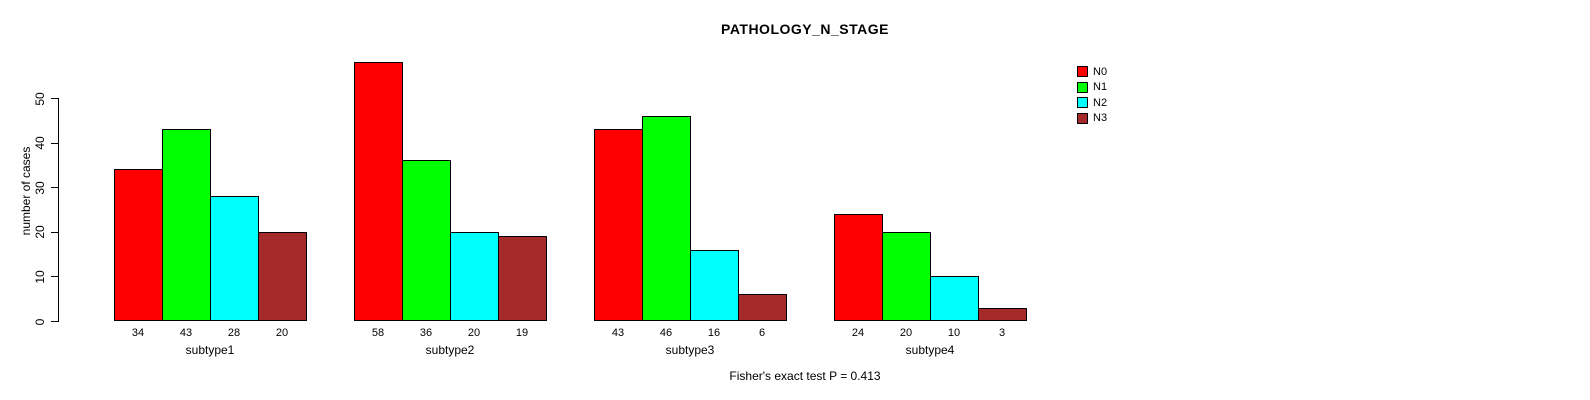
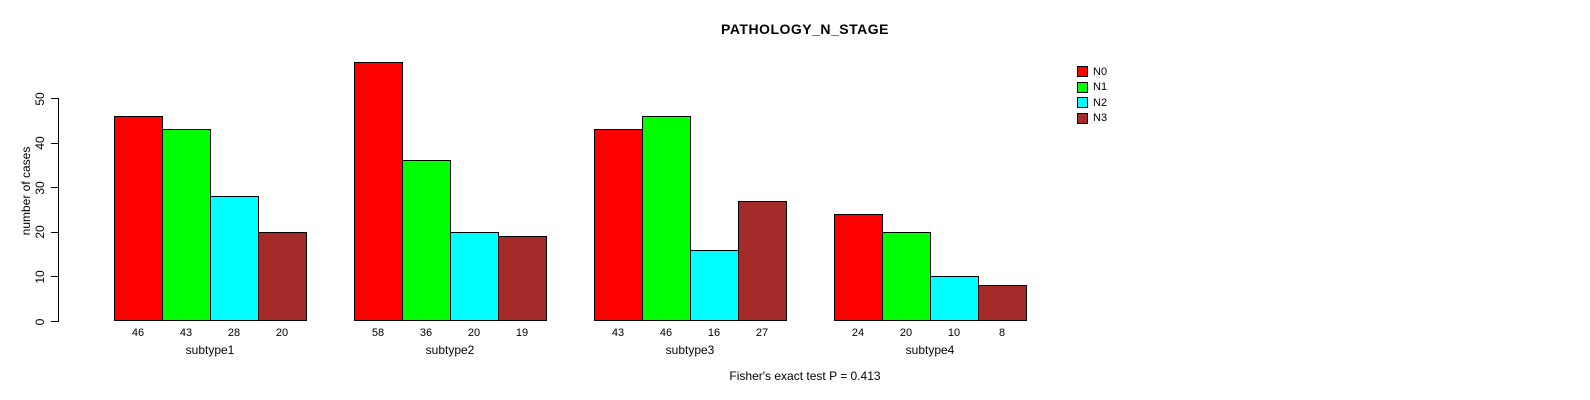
N0/subtype1: 34 -> 46
N3/subtype3: 6 -> 27
N3/subtype4: 3 -> 8
